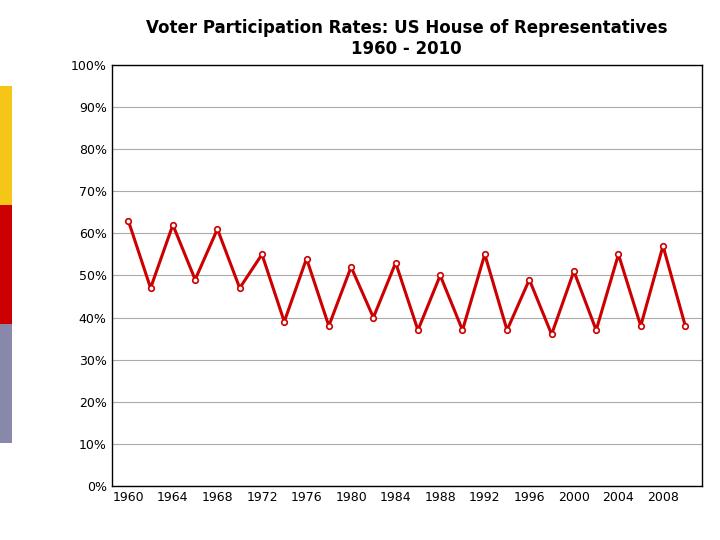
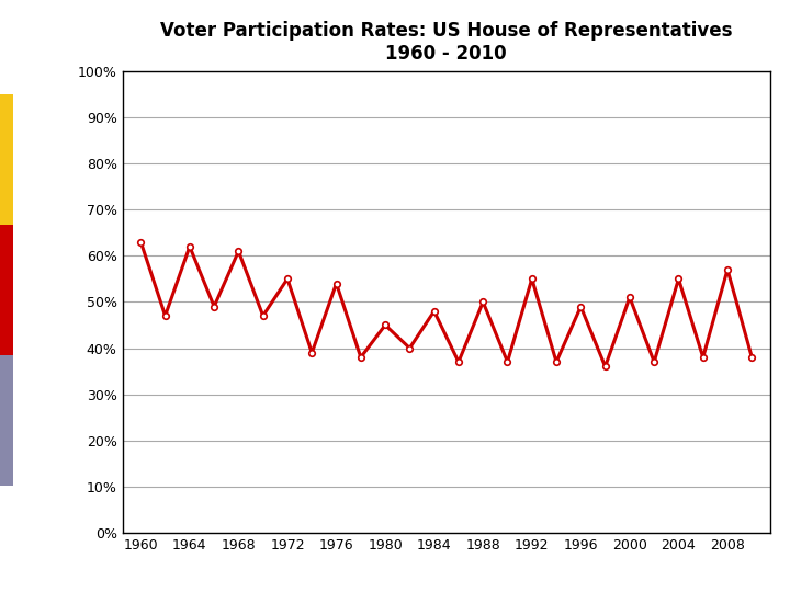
1980: 52% -> 45%
1984: 53% -> 48%
